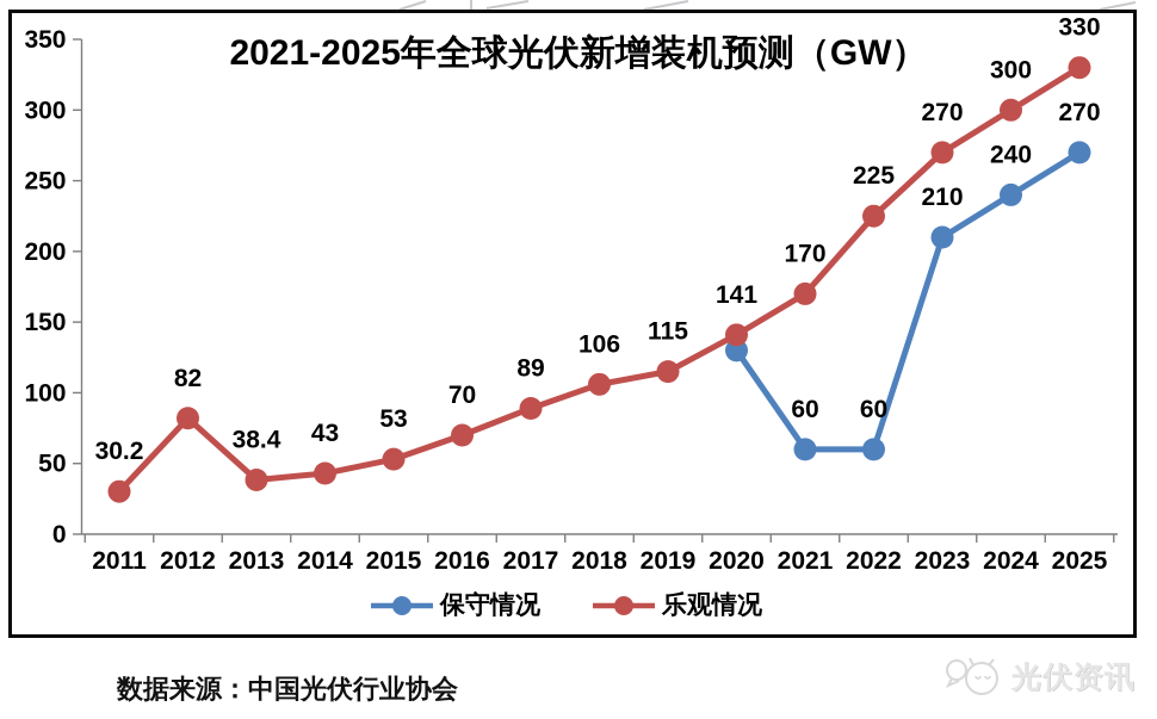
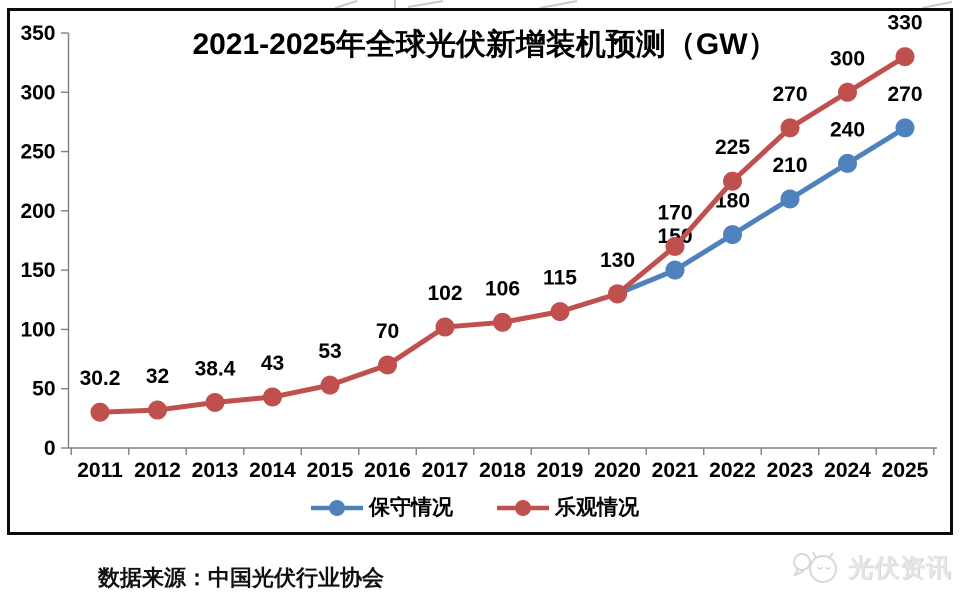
乐观情况/2012: 82 -> 32
乐观情况/2017: 89 -> 102
乐观情况/2020: 141 -> 130
保守情况/2021: 60 -> 150
保守情况/2022: 60 -> 180
